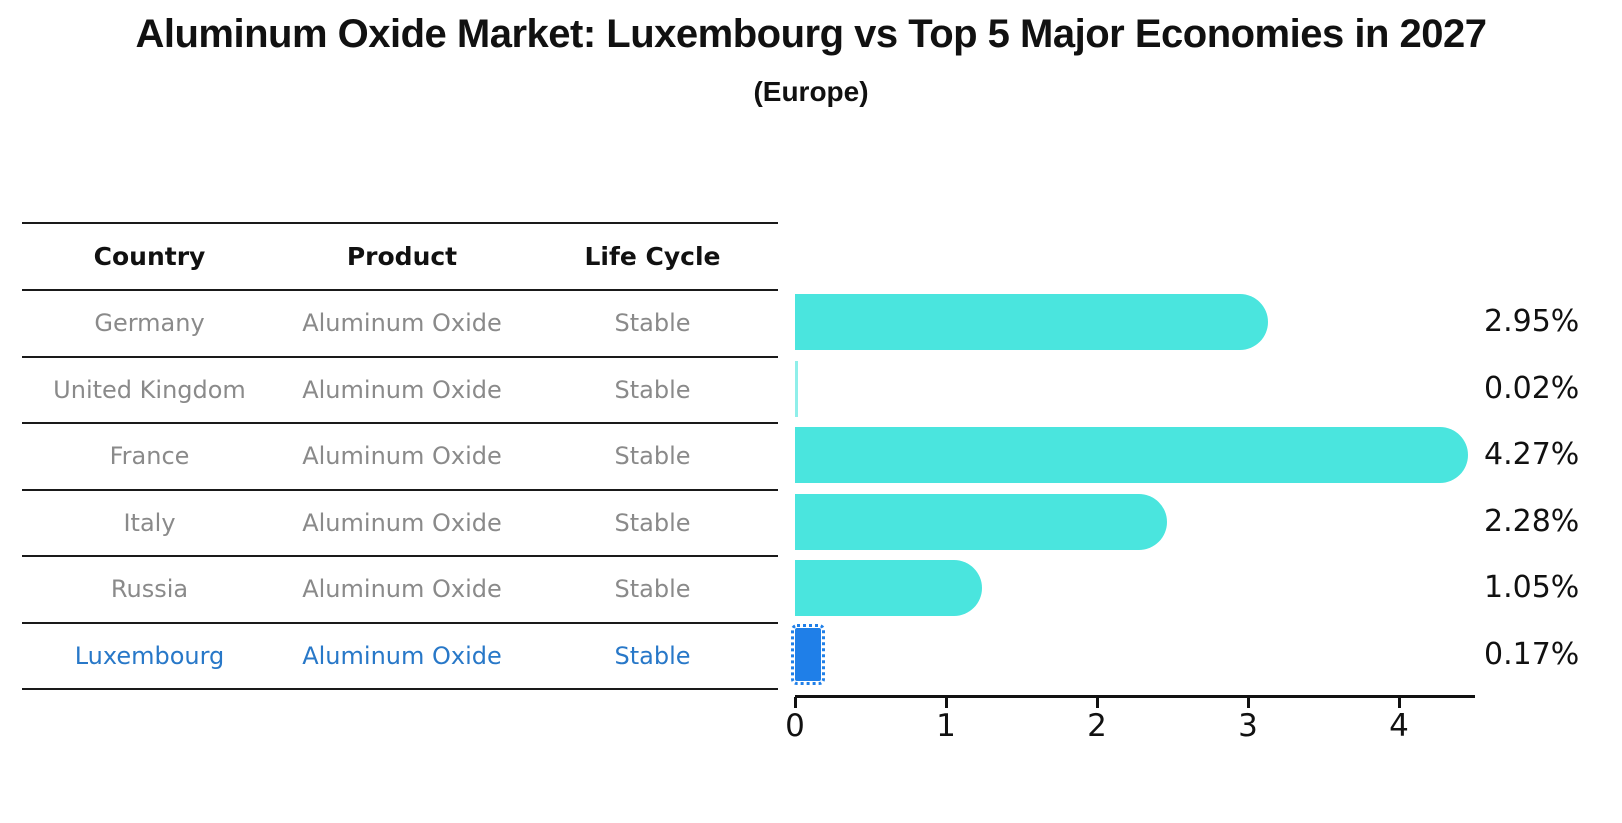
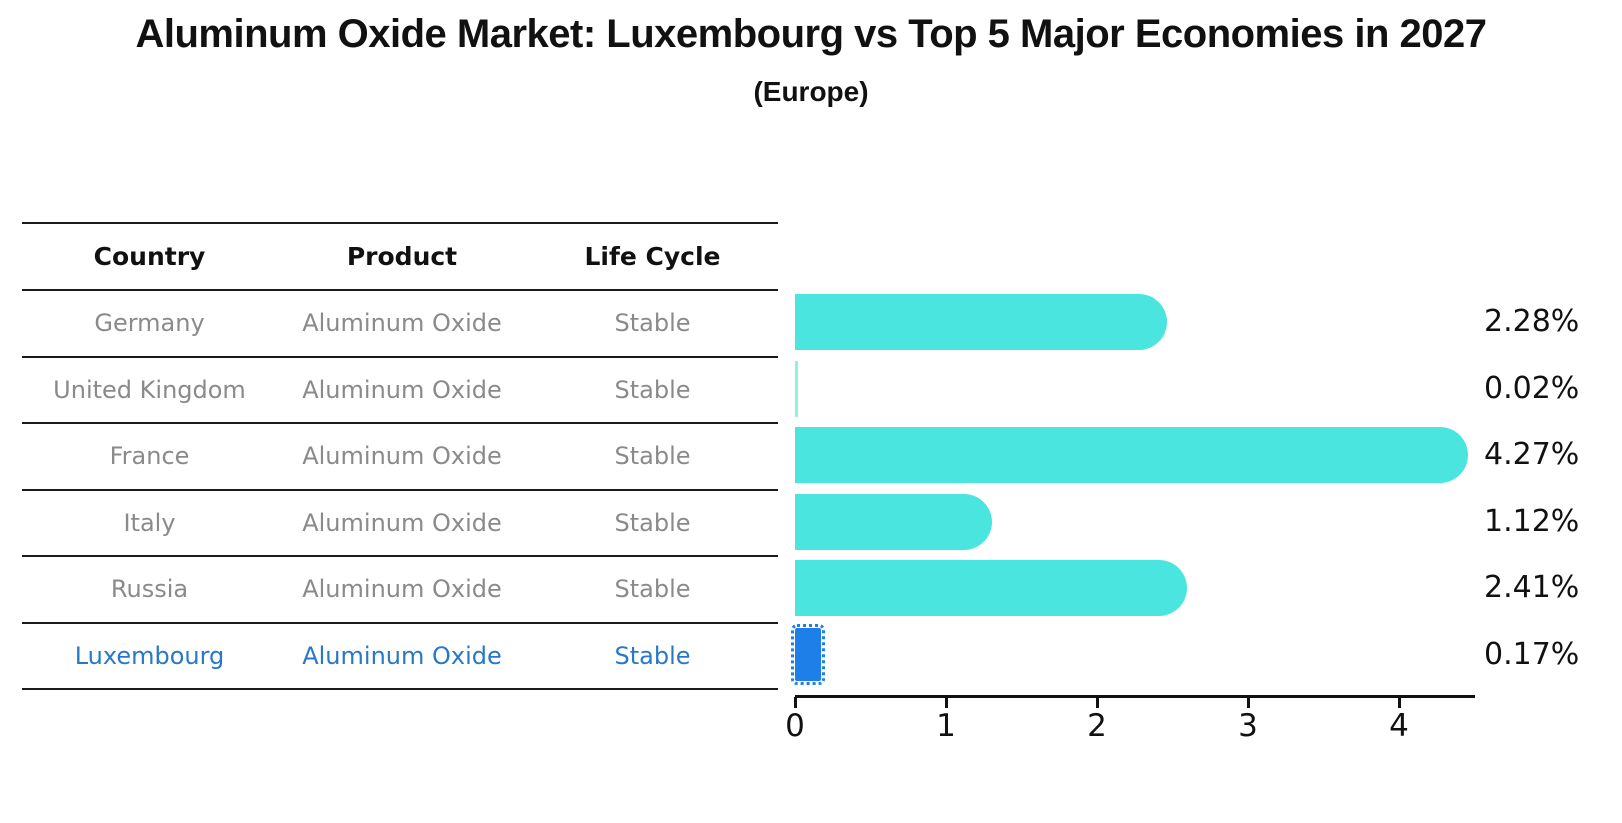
Germany: 2.95% -> 2.28%
Italy: 2.28% -> 1.12%
Russia: 1.05% -> 2.41%
